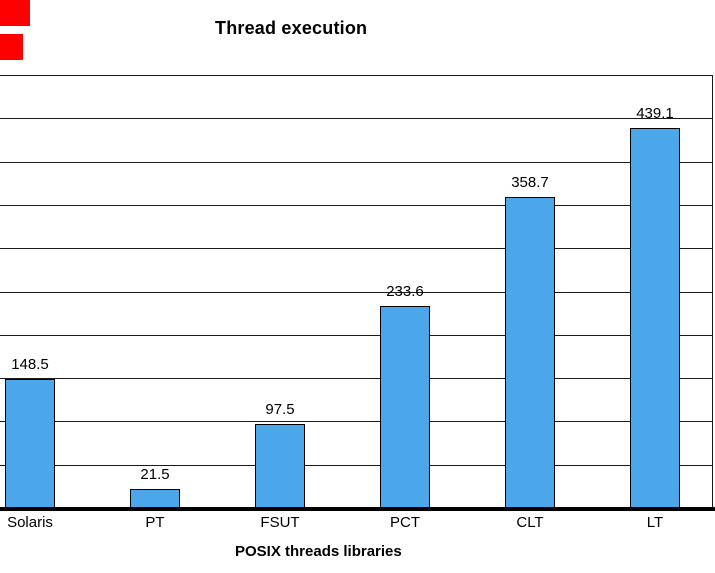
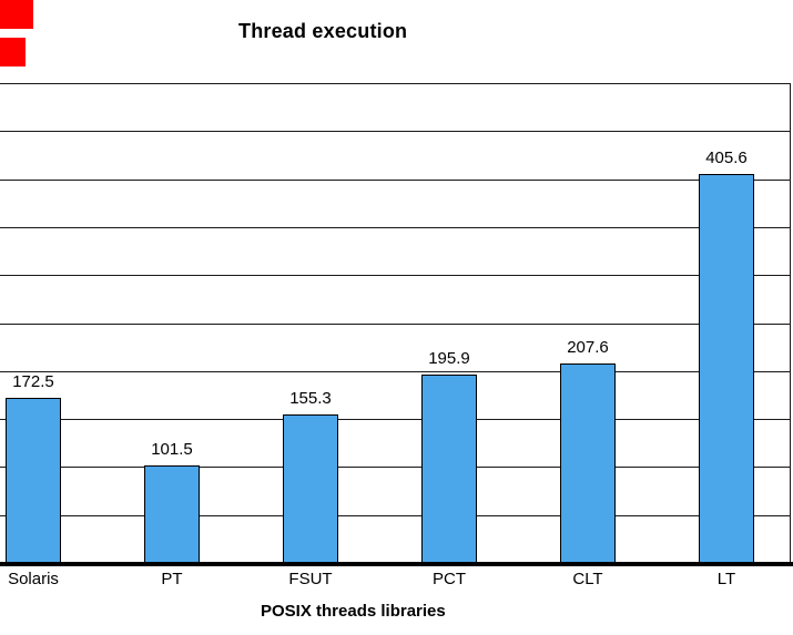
Solaris: 148.5 -> 172.5
PT: 21.5 -> 101.5
FSUT: 97.5 -> 155.3
PCT: 233.6 -> 195.9
CLT: 358.7 -> 207.6
LT: 439.1 -> 405.6
